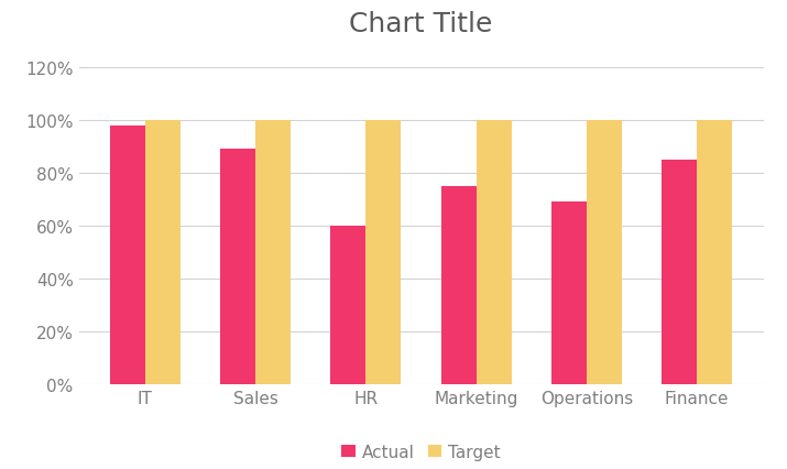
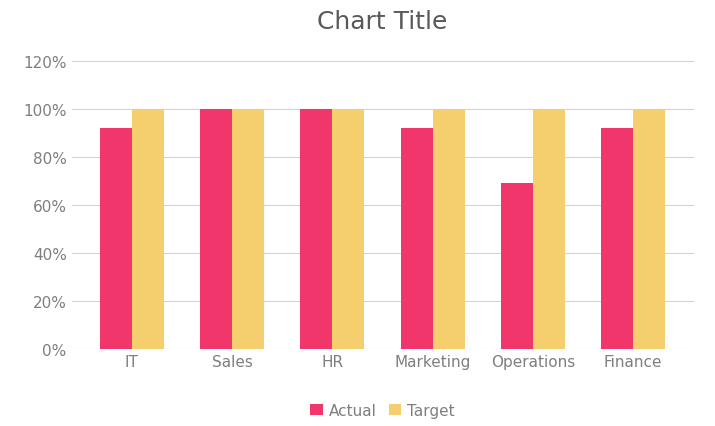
Actual/IT: 98% -> 92%
Actual/Sales: 89% -> 100%
Actual/HR: 60% -> 100%
Actual/Marketing: 75% -> 92%
Actual/Finance: 85% -> 92%
